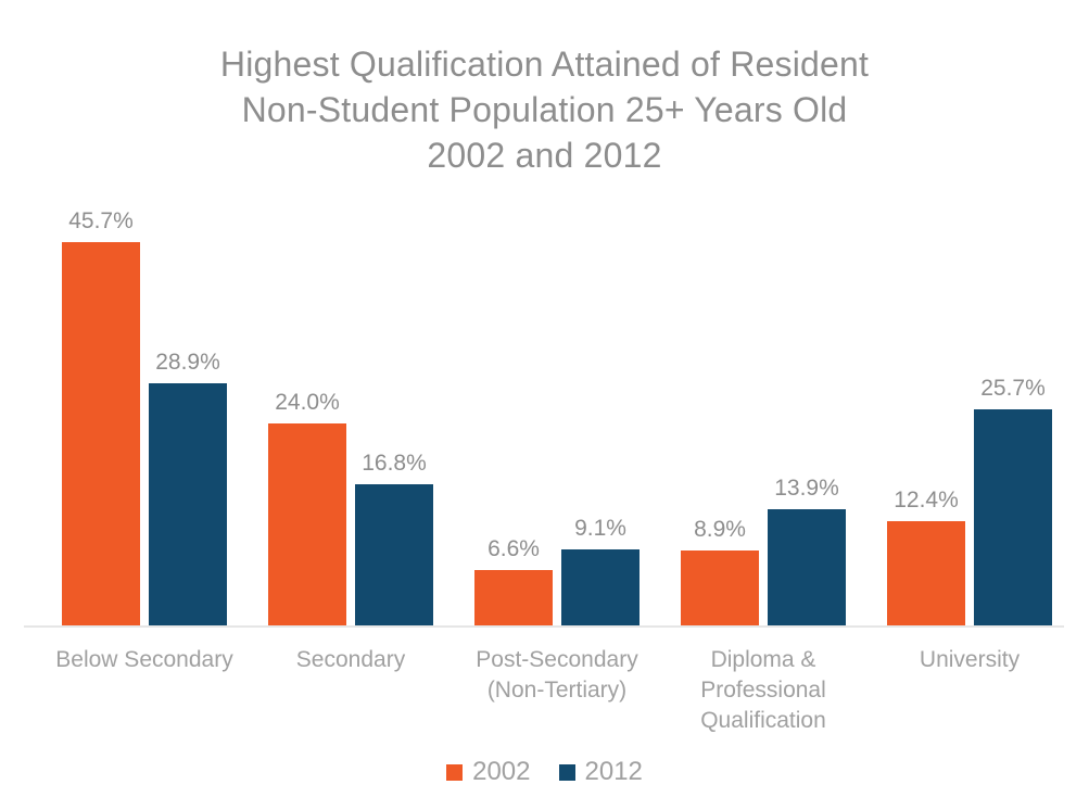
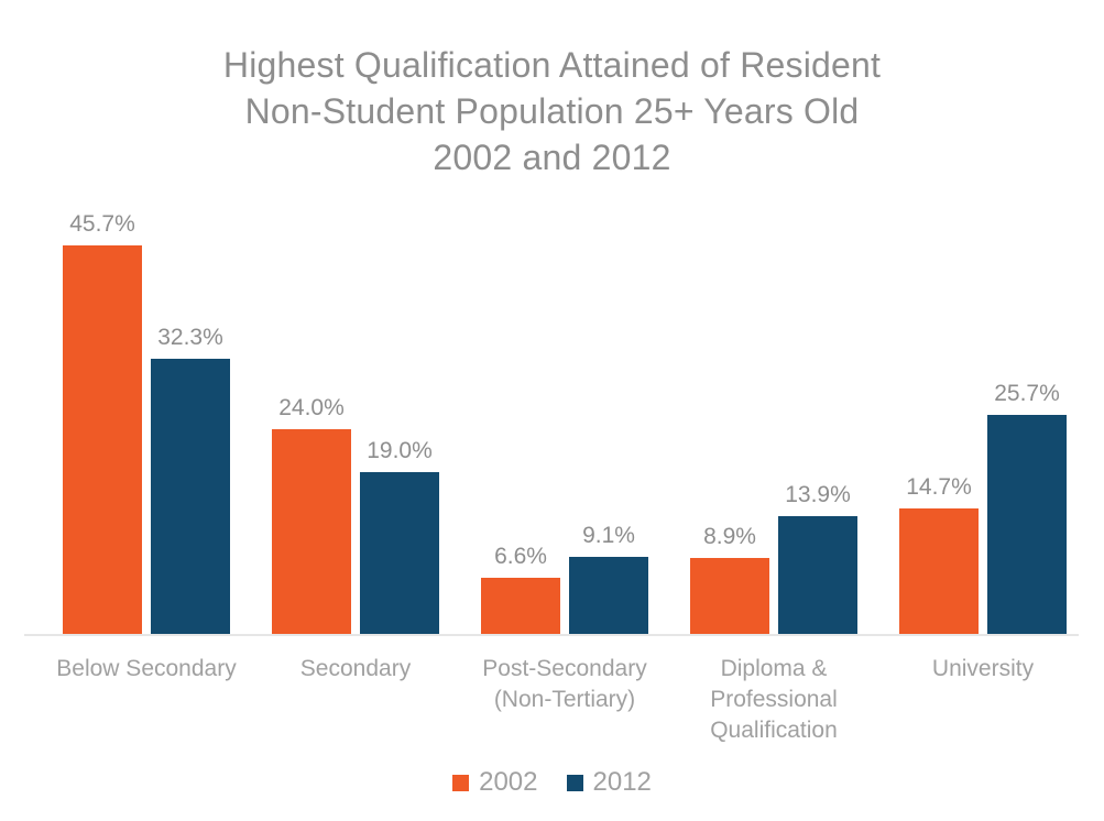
2012/Below Secondary: 28.9% -> 32.3%
2012/Secondary: 16.8% -> 19.0%
2002/University: 12.4% -> 14.7%
